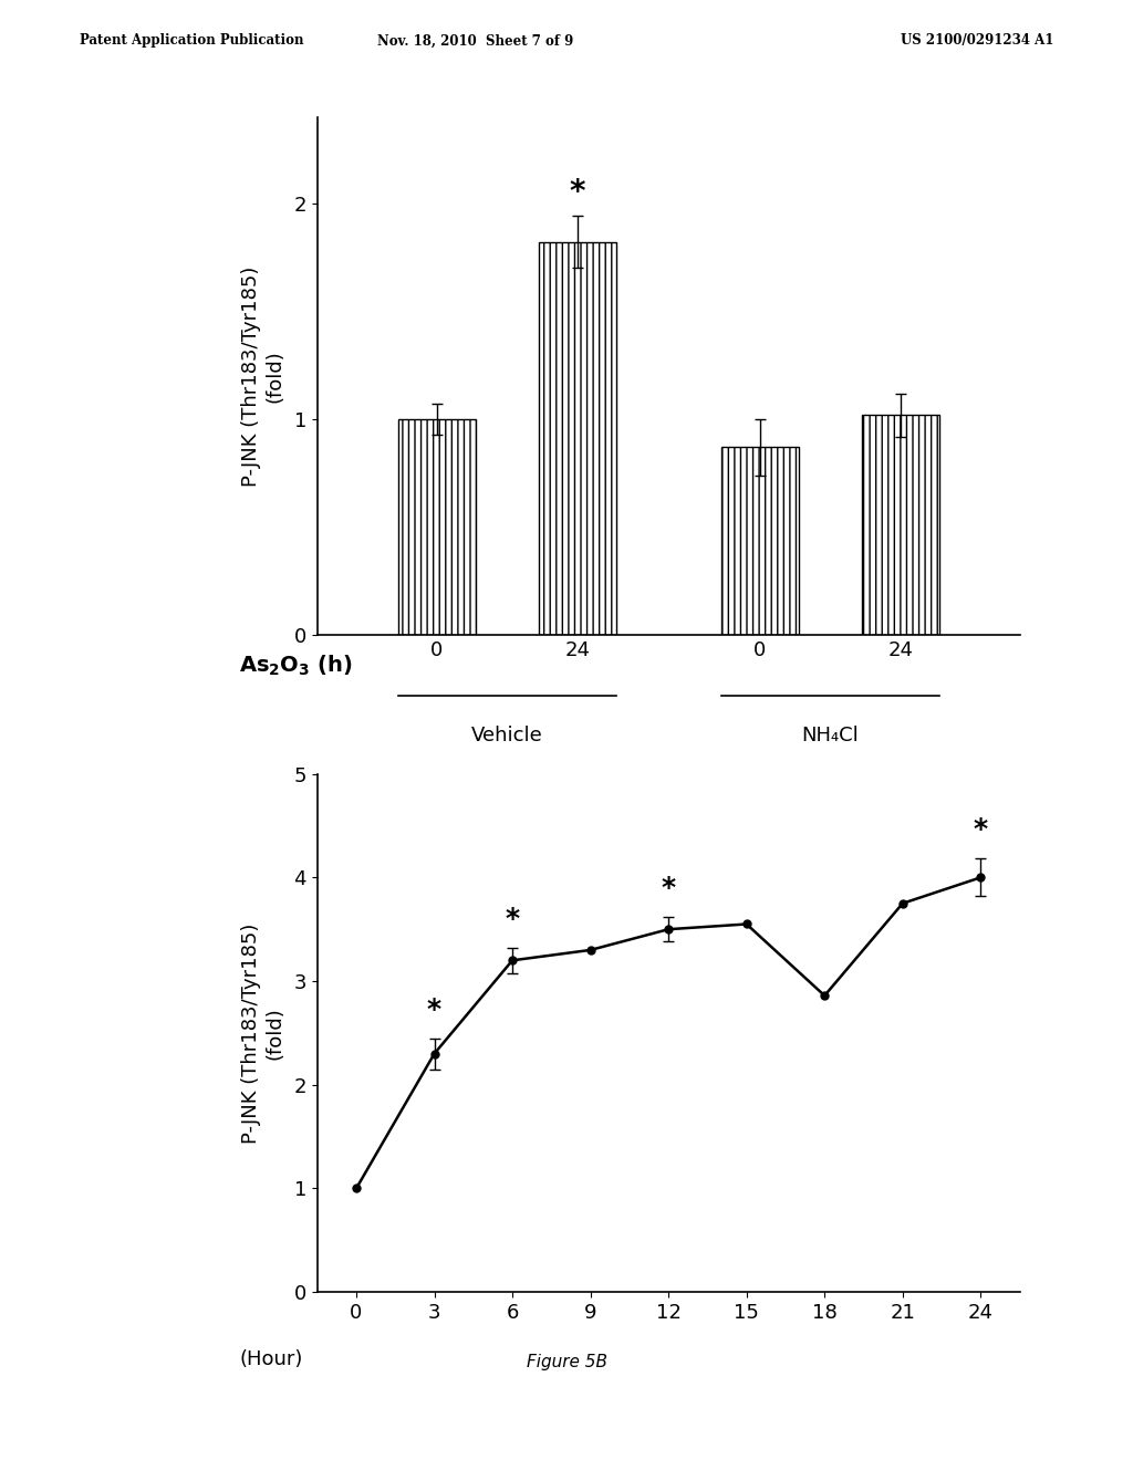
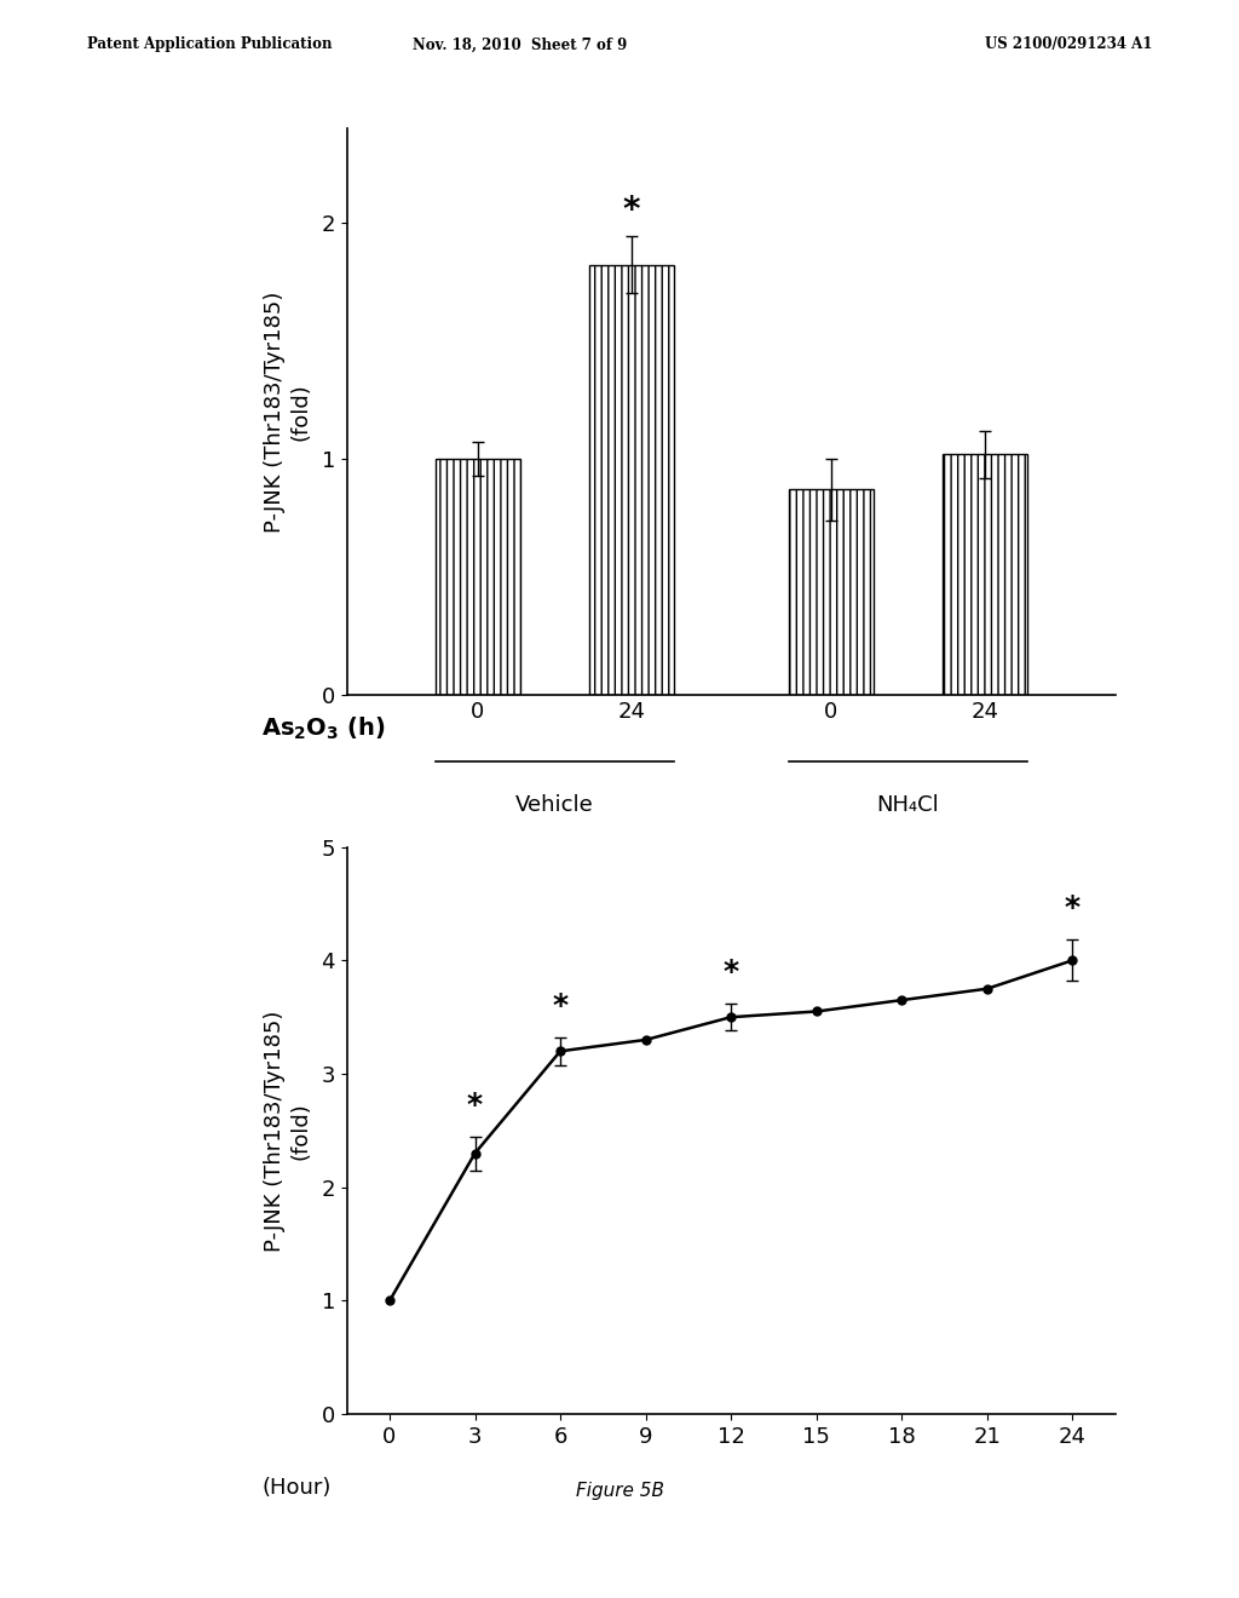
18: 2.86 -> 3.65
